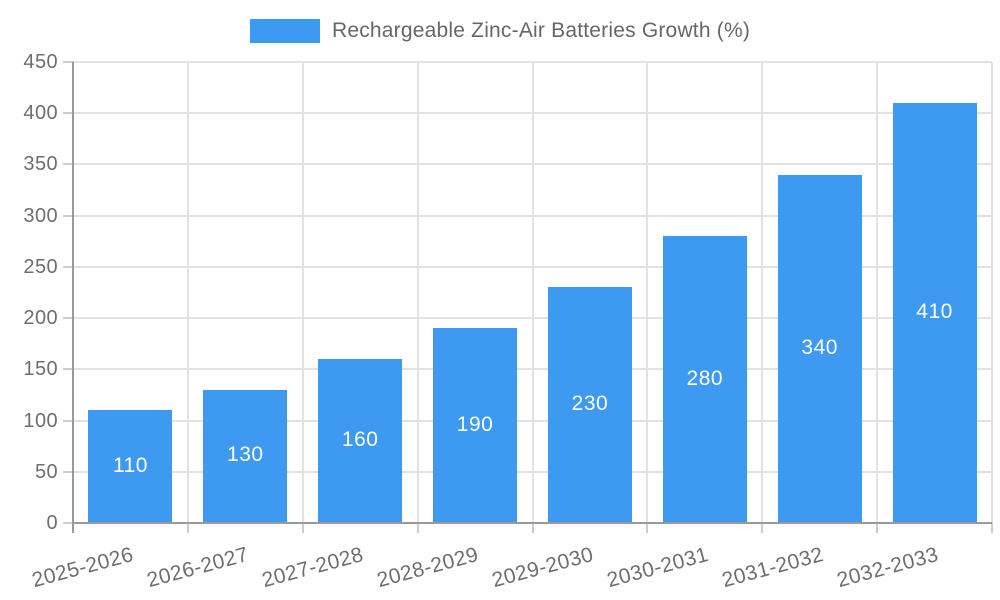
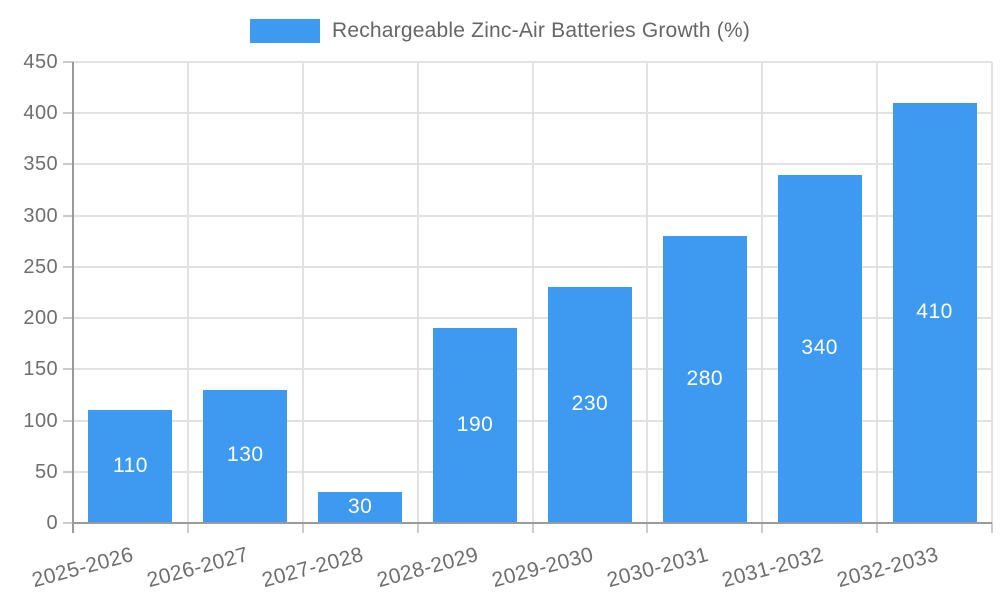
2027-2028: 160 -> 30
